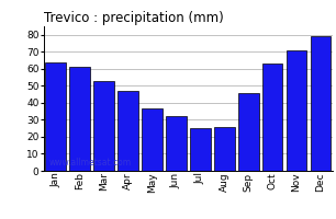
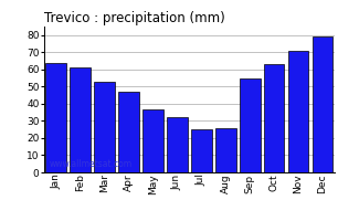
Sep: 46 -> 55
